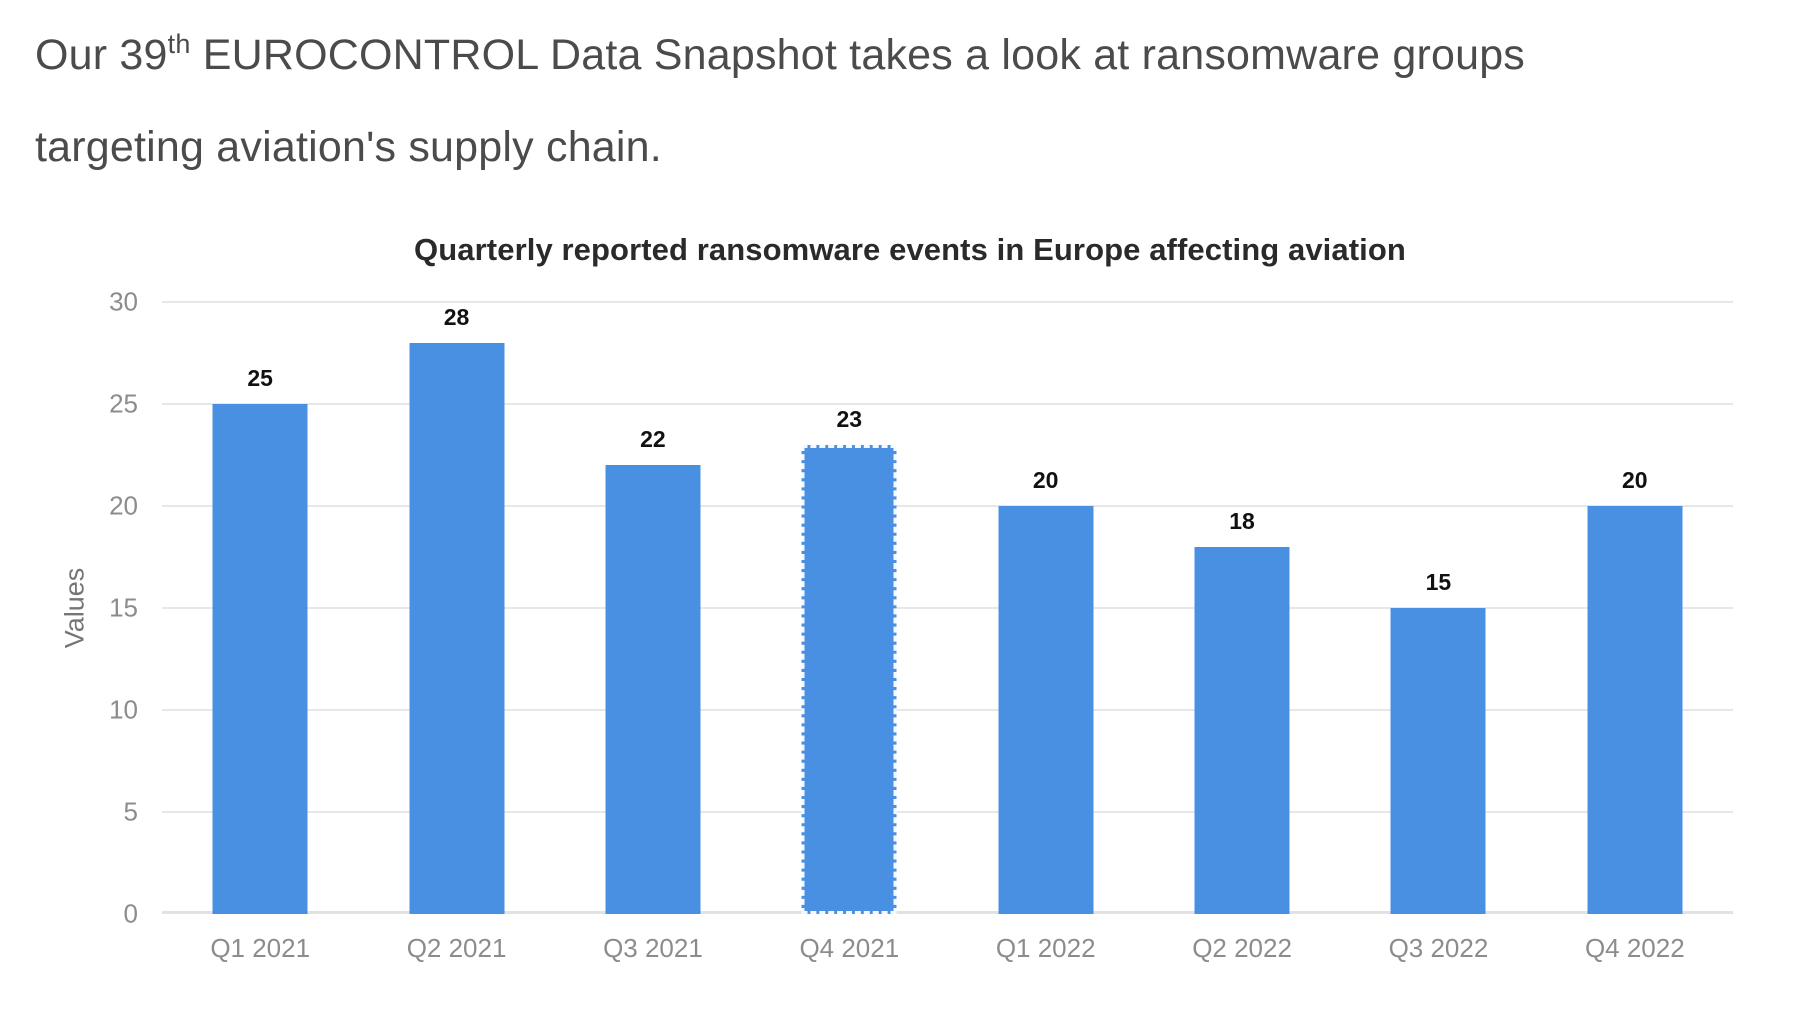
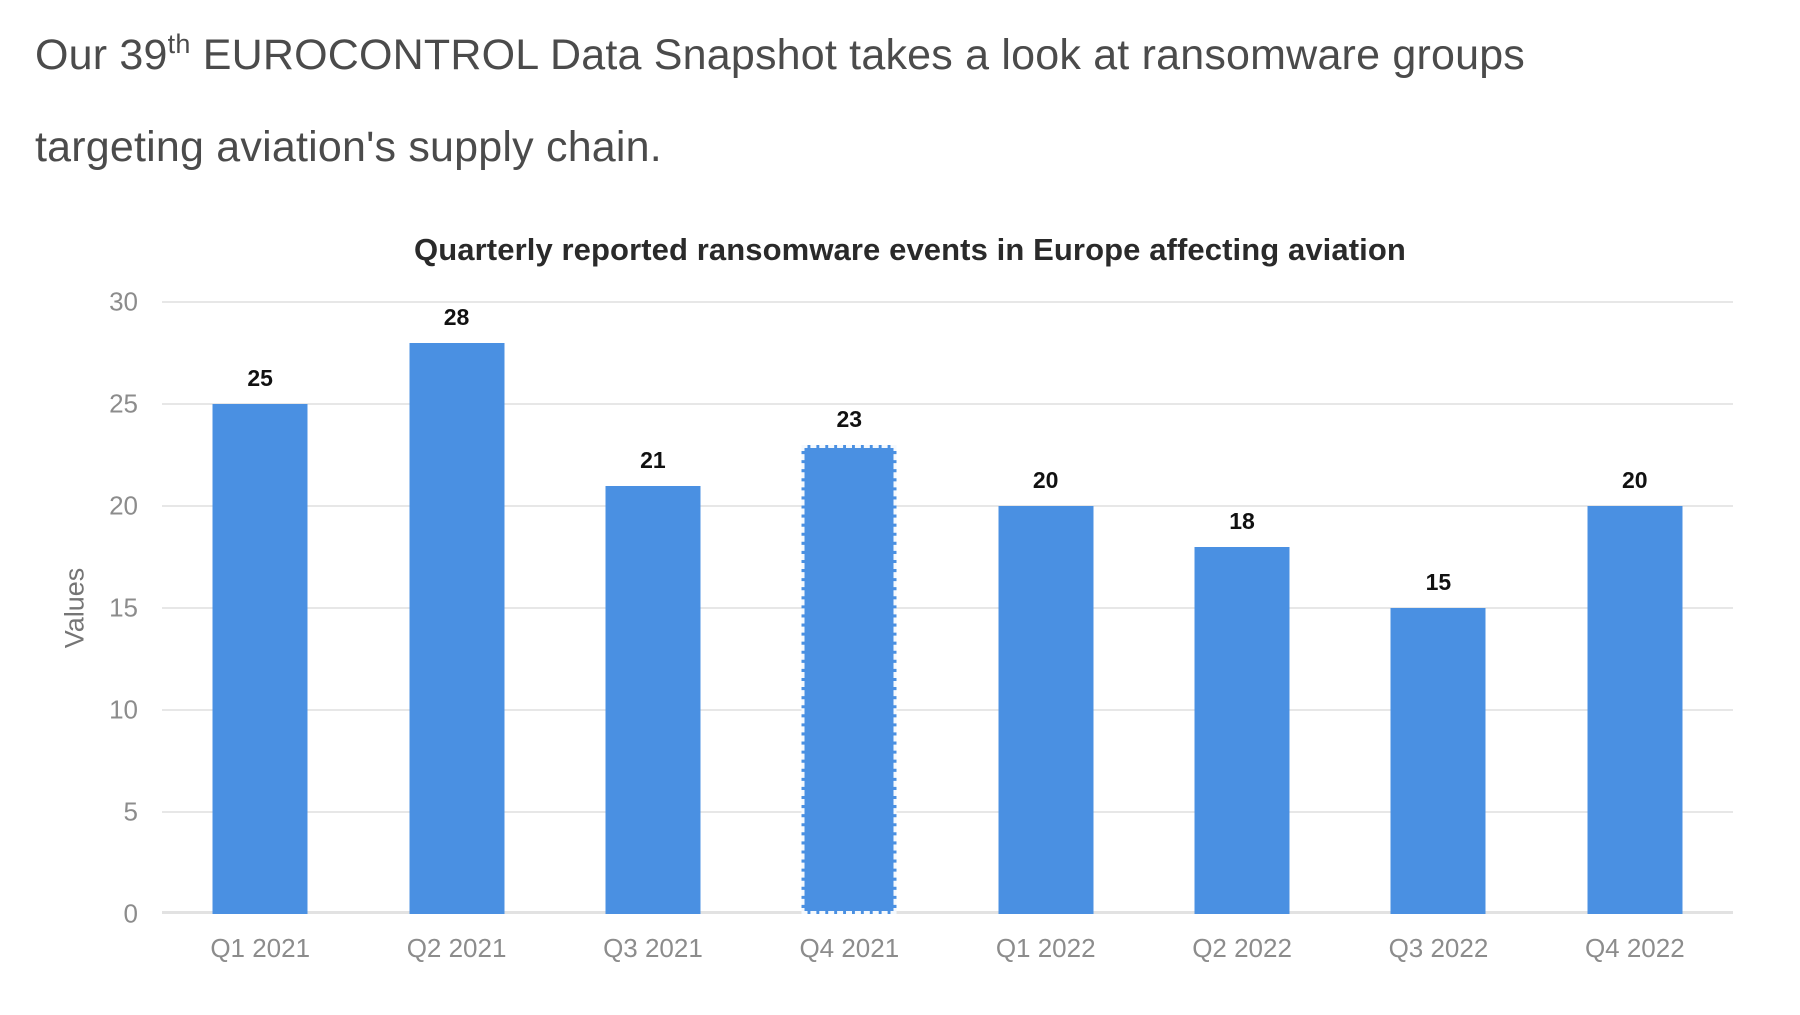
Q3 2021: 22 -> 21
